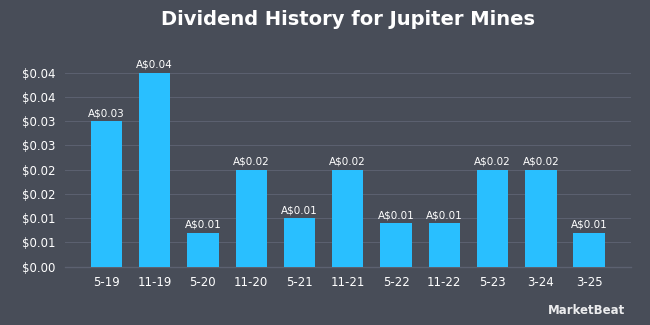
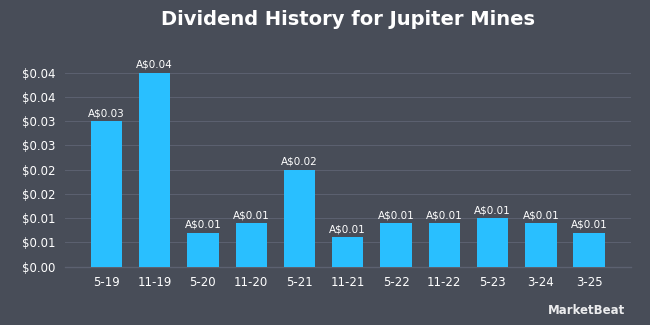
11-20: A$0.02 -> A$0.01
5-21: A$0.01 -> A$0.02
11-21: A$0.02 -> A$0.01
5-23: A$0.02 -> A$0.01
3-24: A$0.02 -> A$0.01
